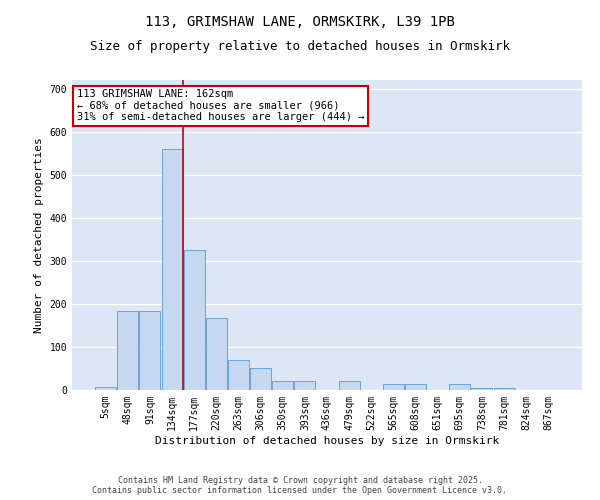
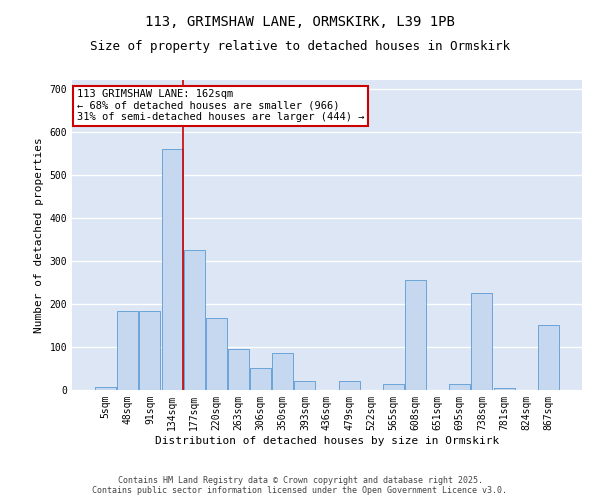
263sqm: 70 -> 95
350sqm: 22 -> 85
608sqm: 14 -> 255
738sqm: 5 -> 225
867sqm: 1 -> 150
